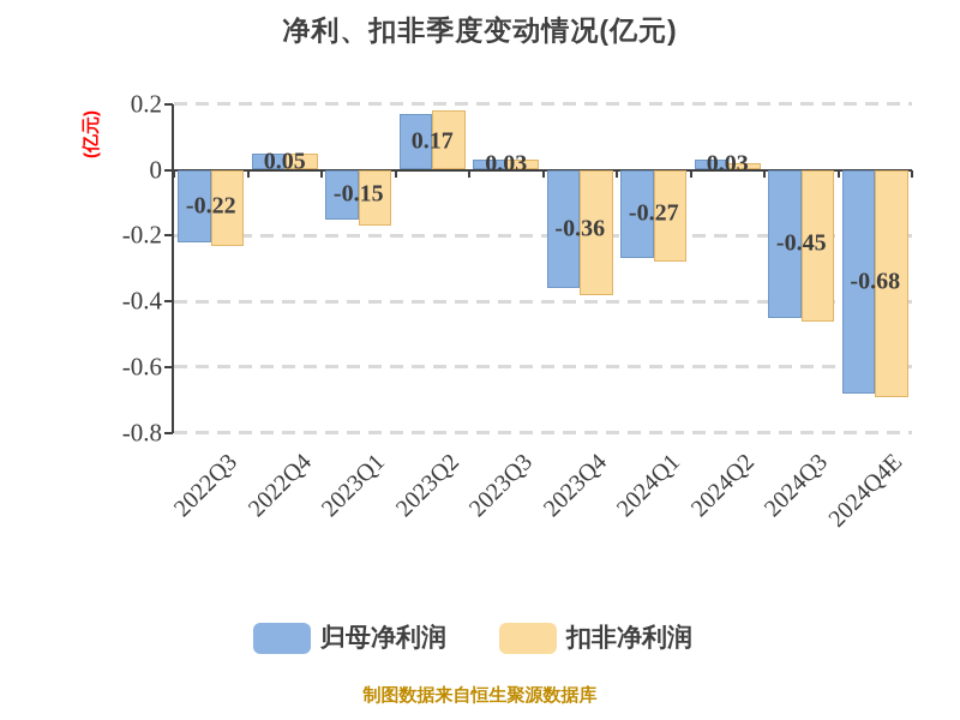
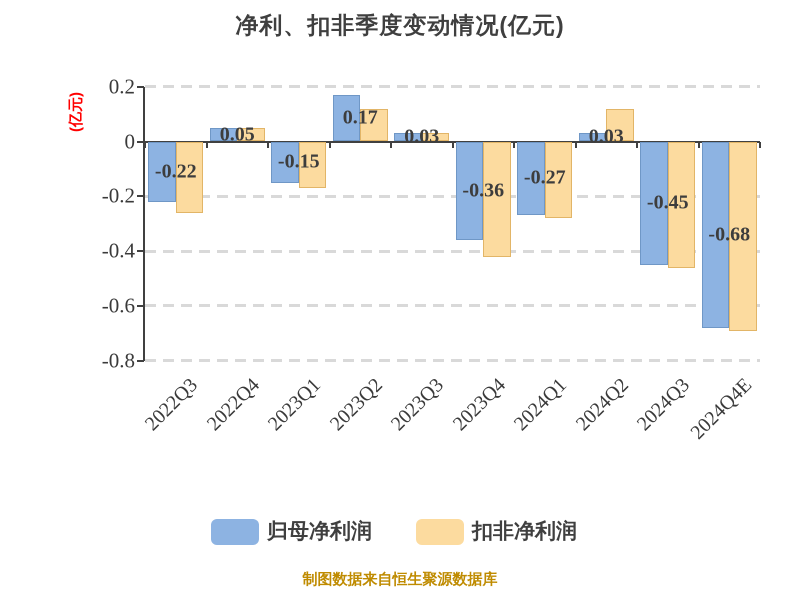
扣非净利润/2022Q3: -0.23 -> -0.26
扣非净利润/2023Q2: 0.18 -> 0.12
扣非净利润/2023Q4: -0.38 -> -0.42
扣非净利润/2024Q2: 0.02 -> 0.12
